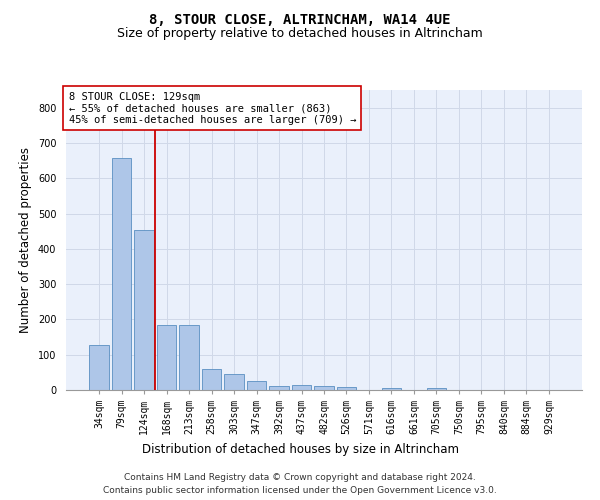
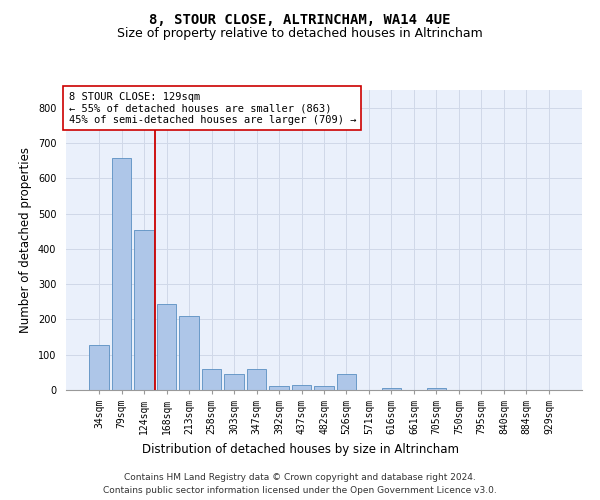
168sqm: 184 -> 245
213sqm: 183 -> 210
347sqm: 25 -> 60
526sqm: 9 -> 45
